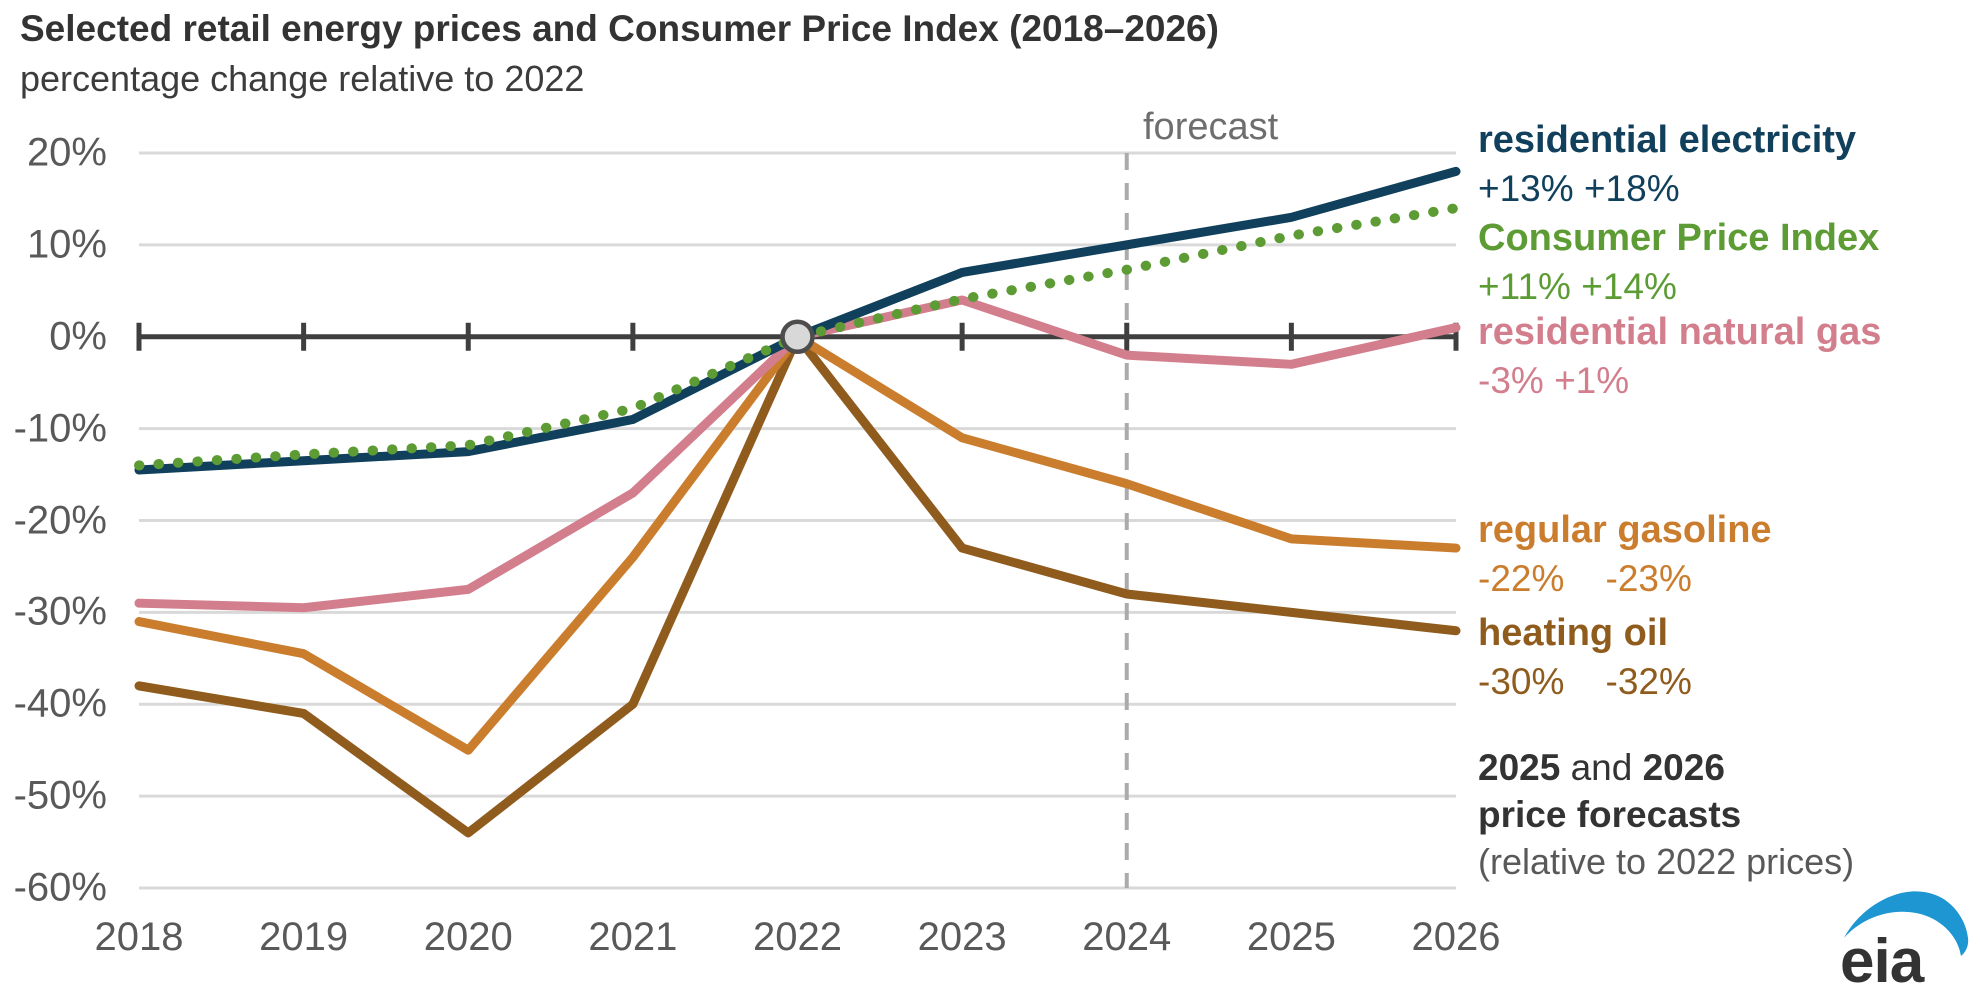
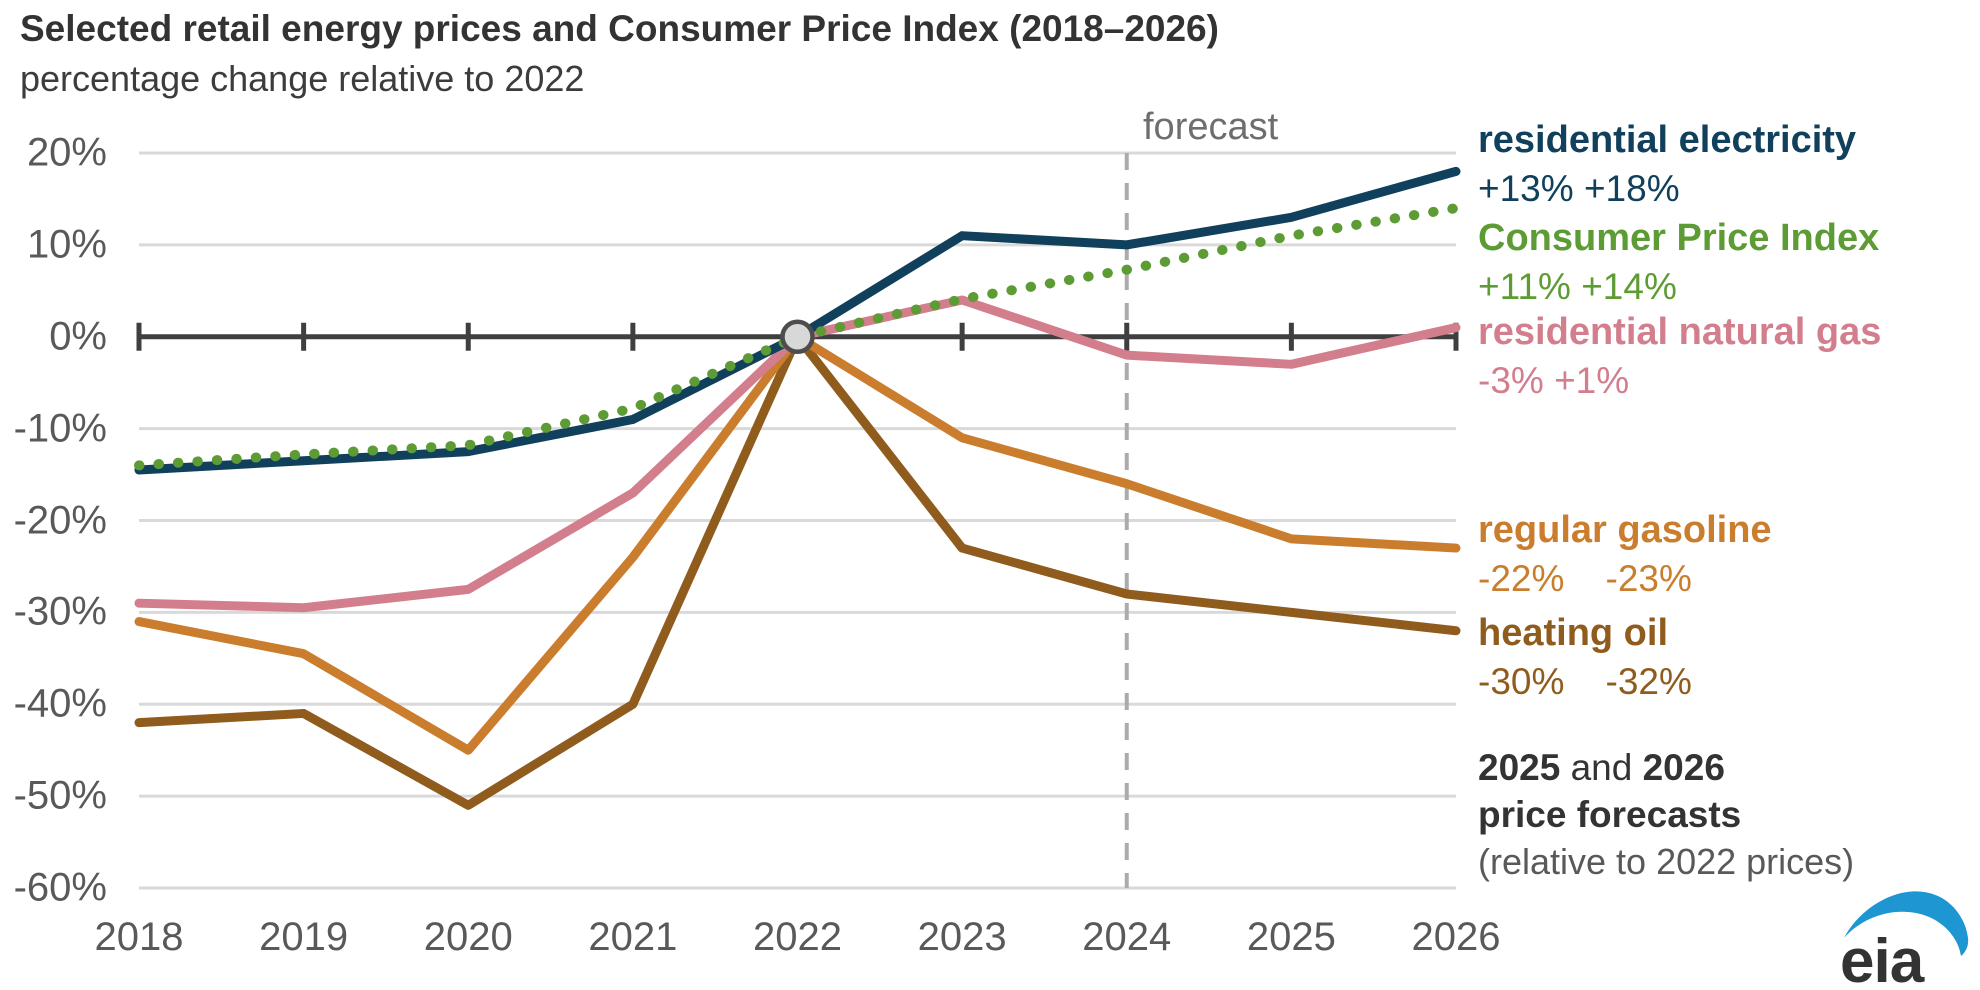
heating oil/2018: -38% -> -42%
heating oil/2020: -54% -> -51%
residential electricity/2023: 7% -> 11%
